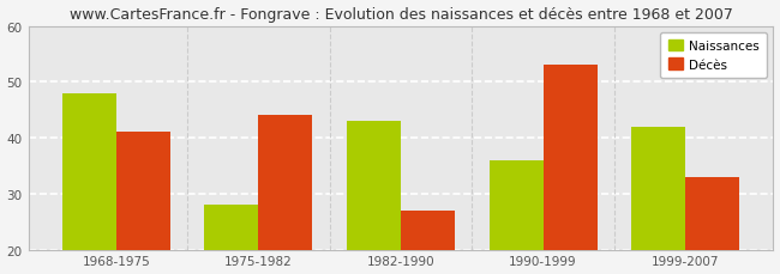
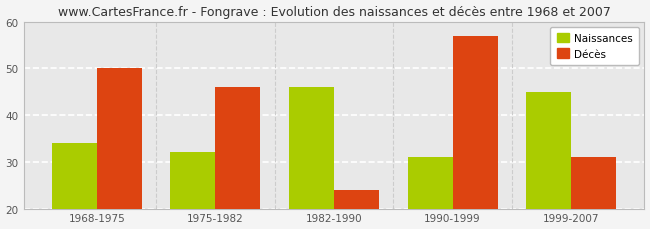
Naissances/1968-1975: 48 -> 34
Décès/1968-1975: 41 -> 50
Naissances/1975-1982: 28 -> 32
Décès/1975-1982: 44 -> 46
Naissances/1982-1990: 43 -> 46
Décès/1982-1990: 27 -> 24
Naissances/1990-1999: 36 -> 31
Décès/1990-1999: 53 -> 57
Naissances/1999-2007: 42 -> 45
Décès/1999-2007: 33 -> 31
